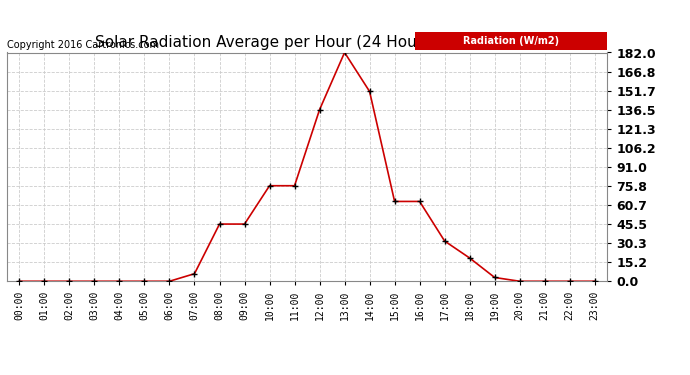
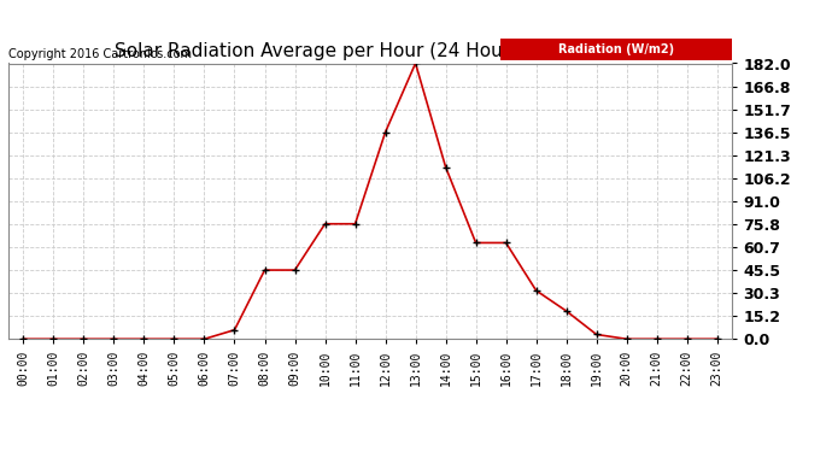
14:00: 151 -> 114
